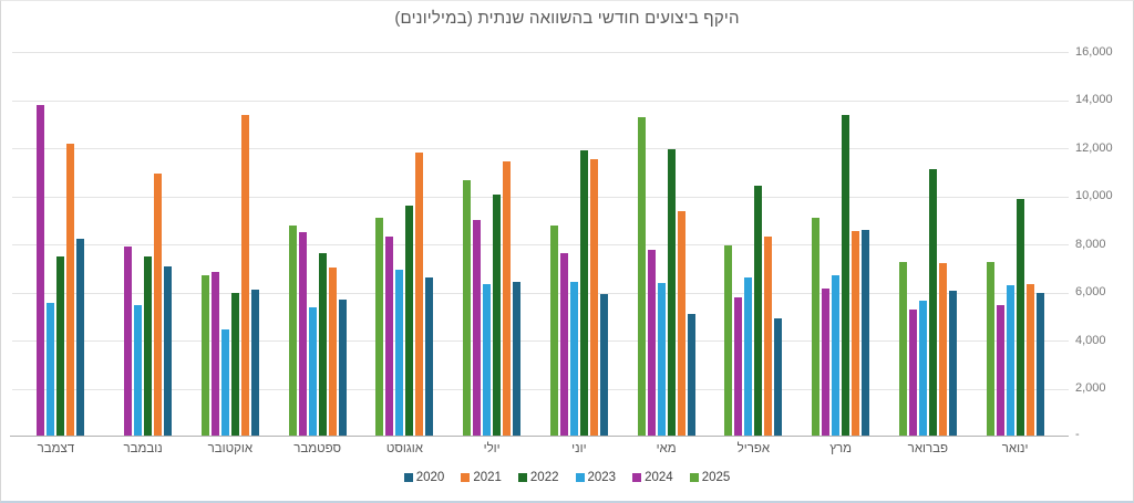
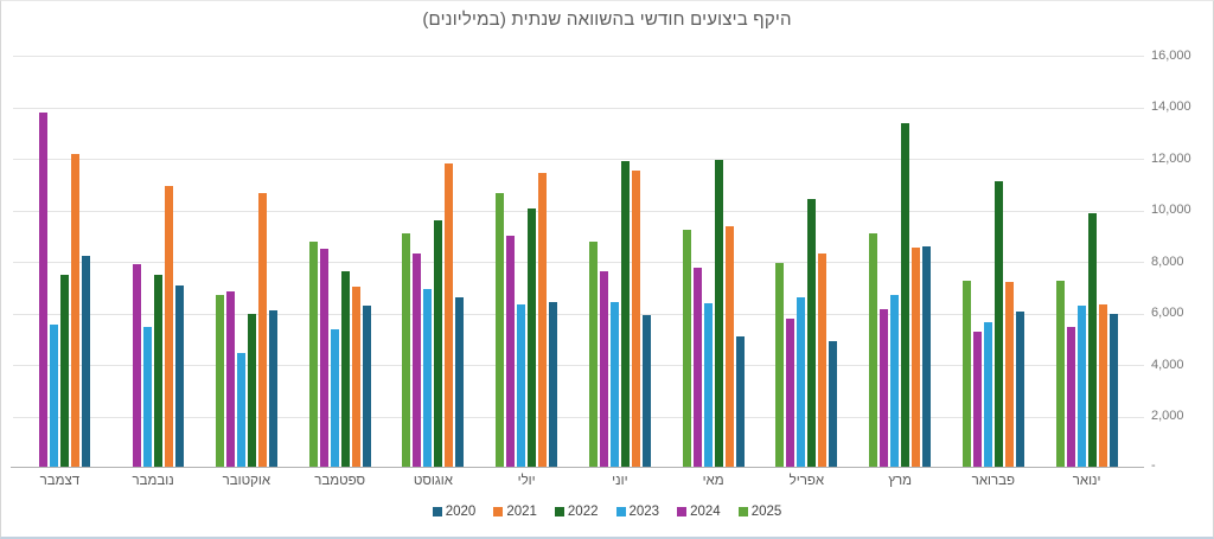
2025/מאי: 13300 -> 9200
2020/ספטמבר: 5700 -> 6300
2021/אוקטובר: 13400 -> 10600
